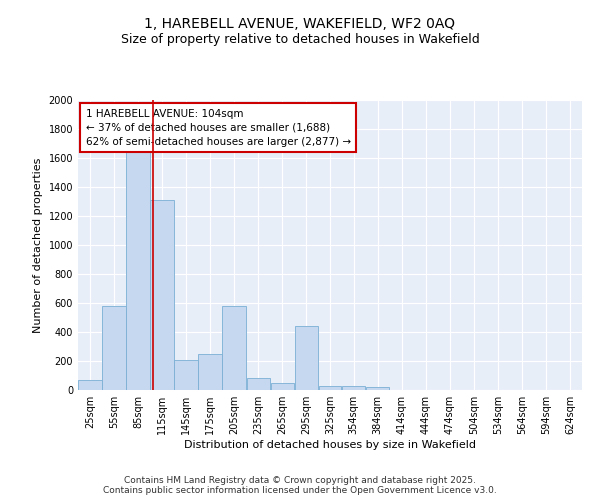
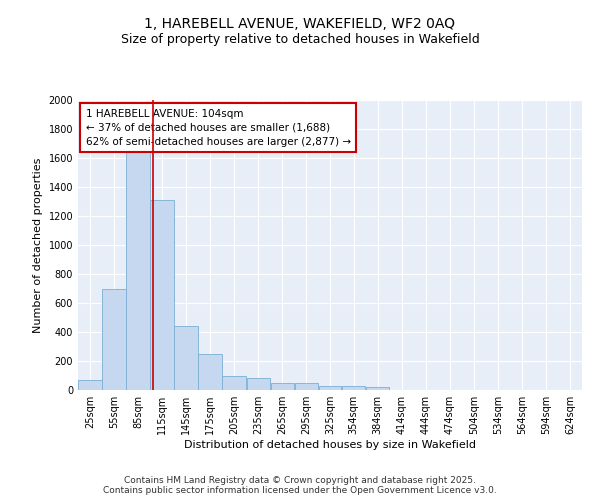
55sqm: 580 -> 700
145sqm: 210 -> 440
205sqm: 580 -> 100
295sqm: 440 -> 50
